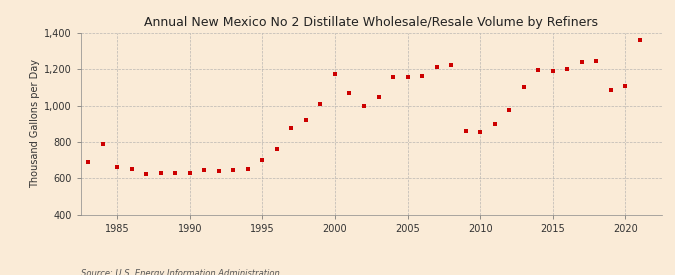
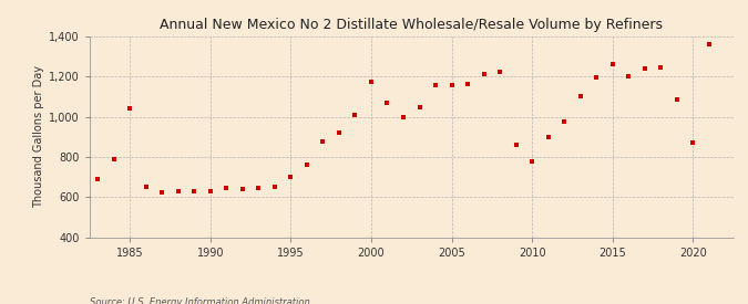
1985: 660 -> 1,040
2010: 860 -> 780
2015: 1,190 -> 1,260
2020: 1,110 -> 870
